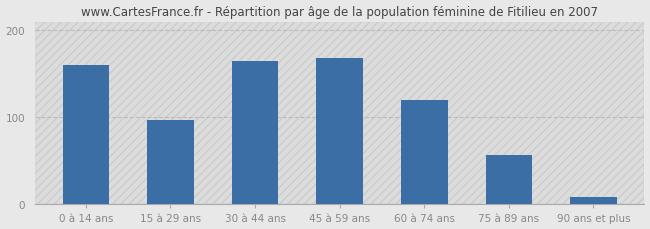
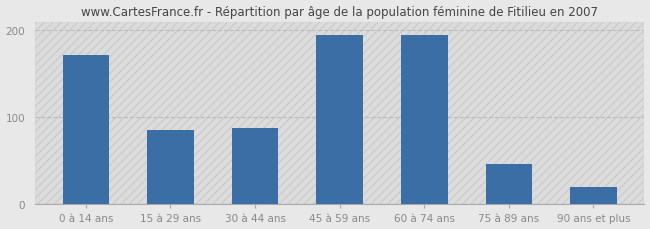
0 à 14 ans: 160 -> 172
15 à 29 ans: 97 -> 86
30 à 44 ans: 165 -> 88
45 à 59 ans: 168 -> 194
60 à 74 ans: 120 -> 194
75 à 89 ans: 57 -> 46
90 ans et plus: 8 -> 20
